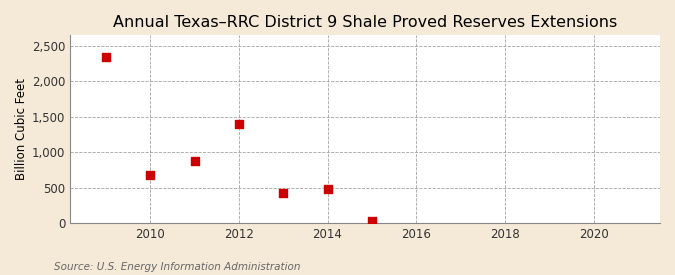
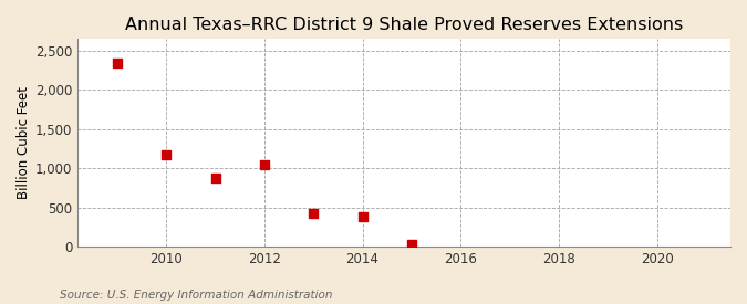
2010: 680 -> 1,180
2012: 1,400 -> 1,050
2014: 480 -> 380
